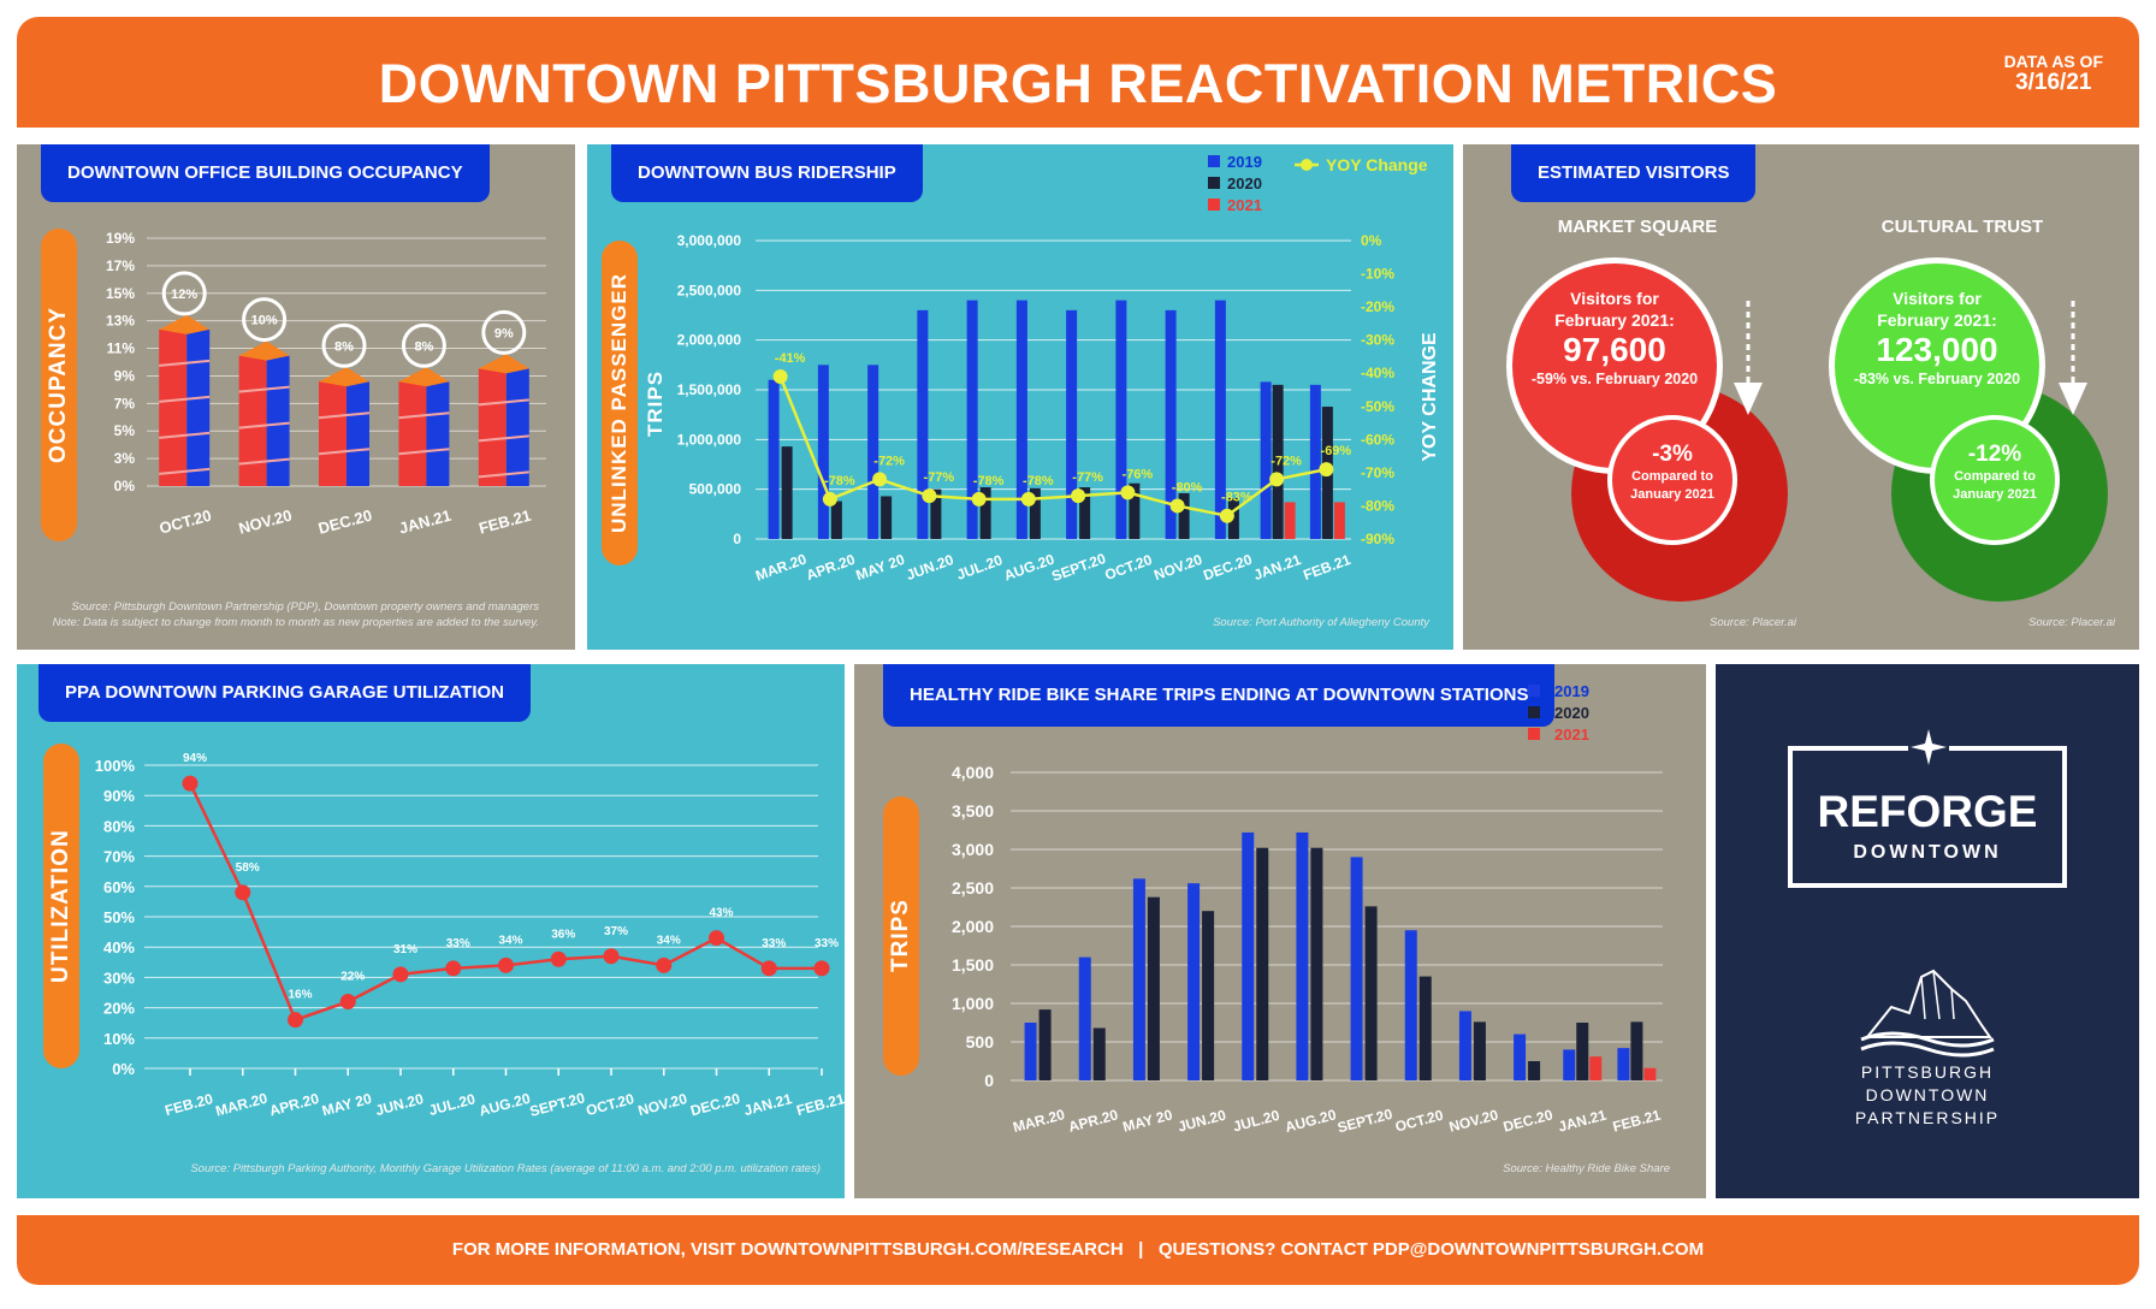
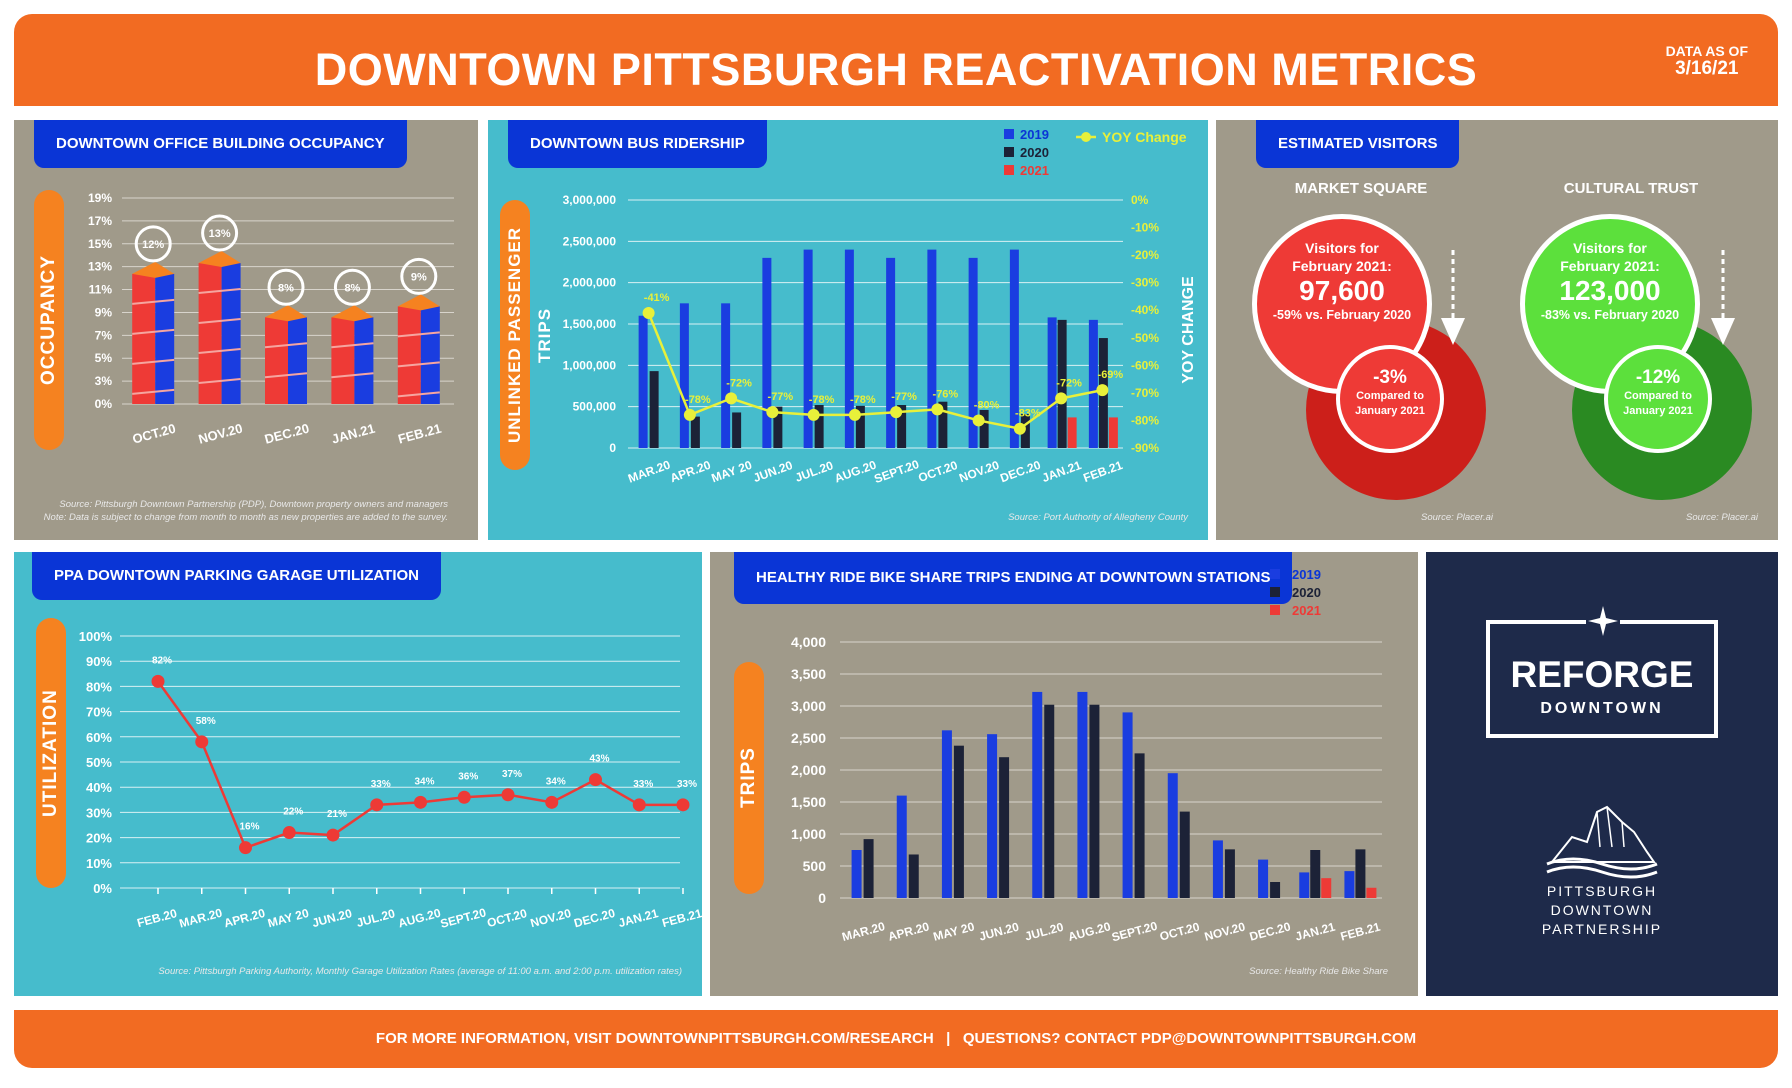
DOWNTOWN OFFICE BUILDING OCCUPANCY/NOV.20: 10% -> 13%
PPA DOWNTOWN PARKING GARAGE UTILIZATION/FEB.20: 94% -> 82%
PPA DOWNTOWN PARKING GARAGE UTILIZATION/JUN.20: 31% -> 21%
